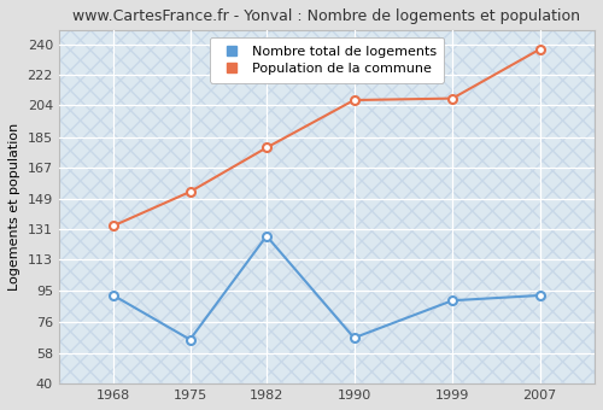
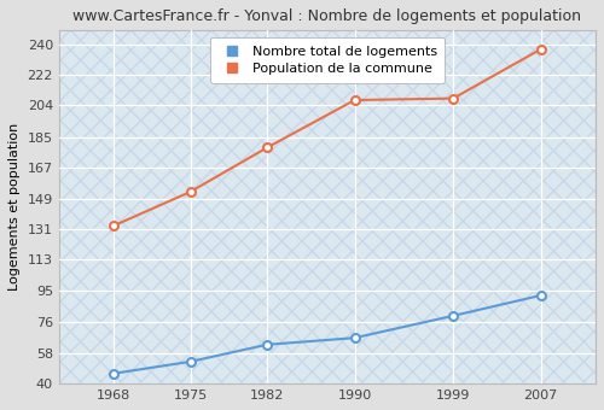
Nombre total de logements/1968: 92 -> 46
Nombre total de logements/1975: 66 -> 53
Nombre total de logements/1982: 127 -> 63
Nombre total de logements/1999: 89 -> 80
